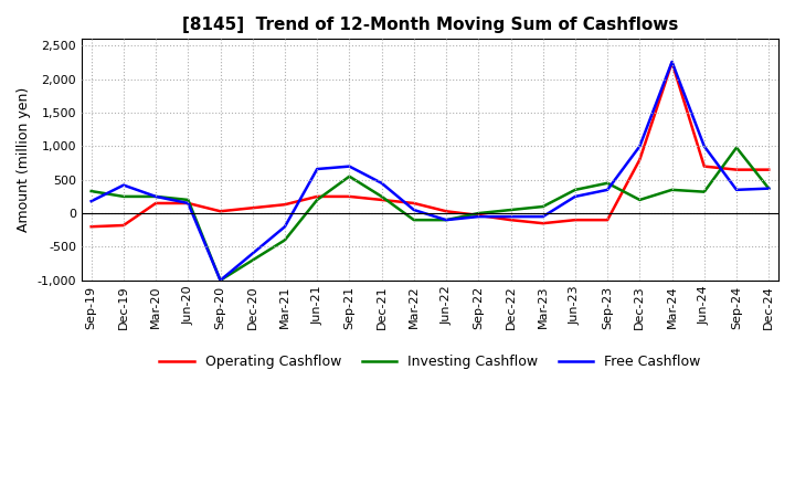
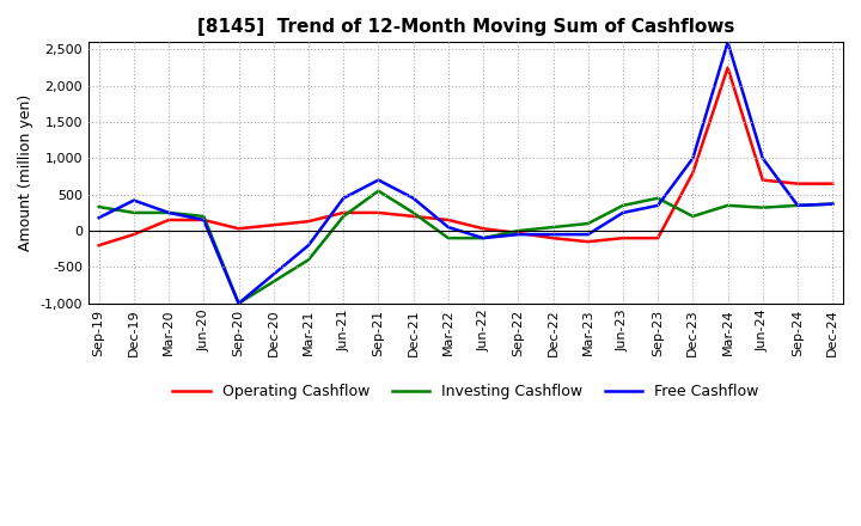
Operating Cashflow/Dec-19: -180 -> -50
Free Cashflow/Jun-21: 660 -> 450
Free Cashflow/Mar-24: 2,260 -> 2,600
Investing Cashflow/Sep-24: 980 -> 350
